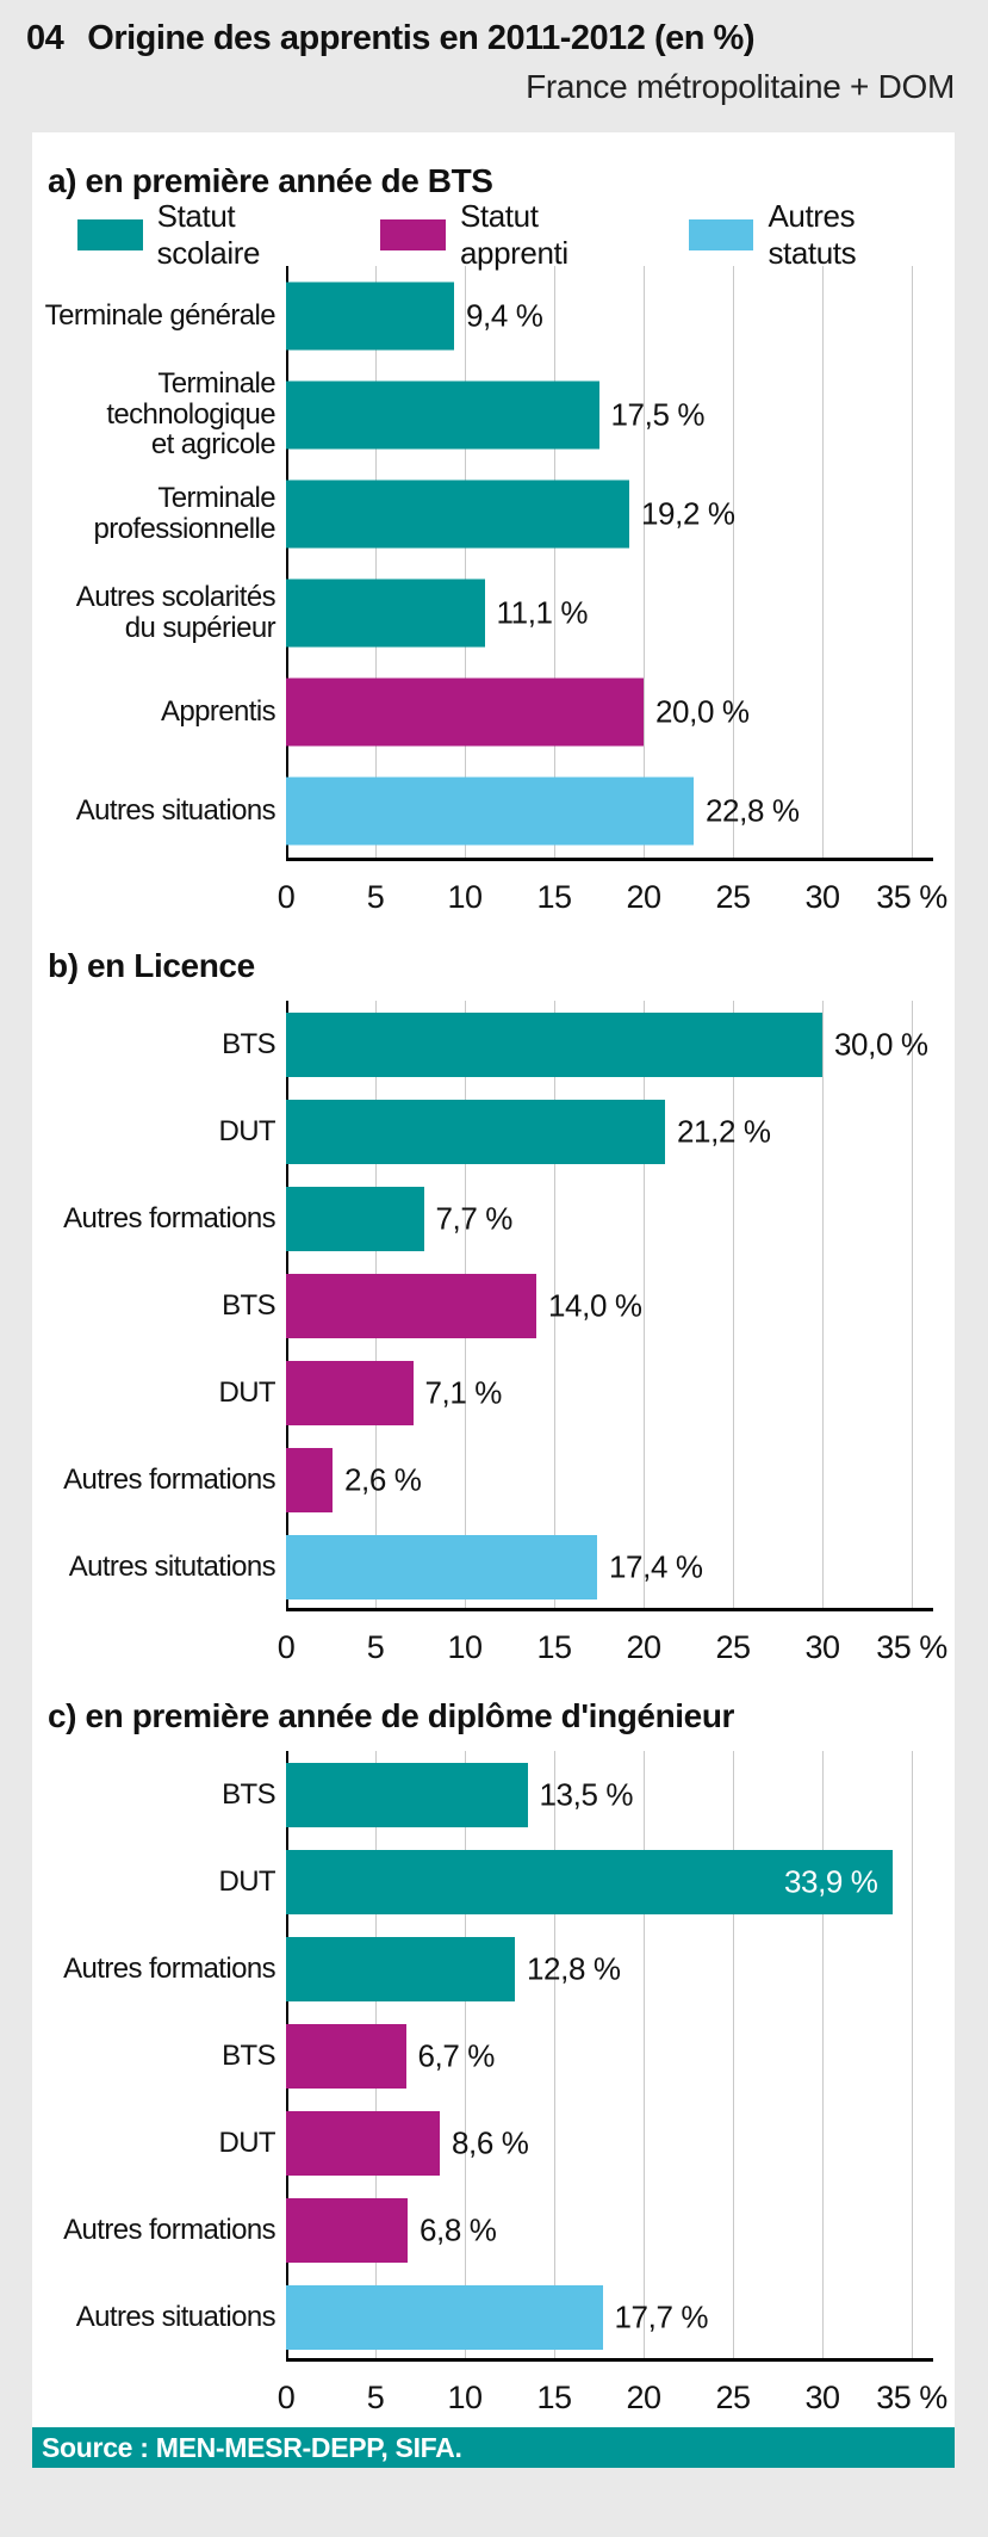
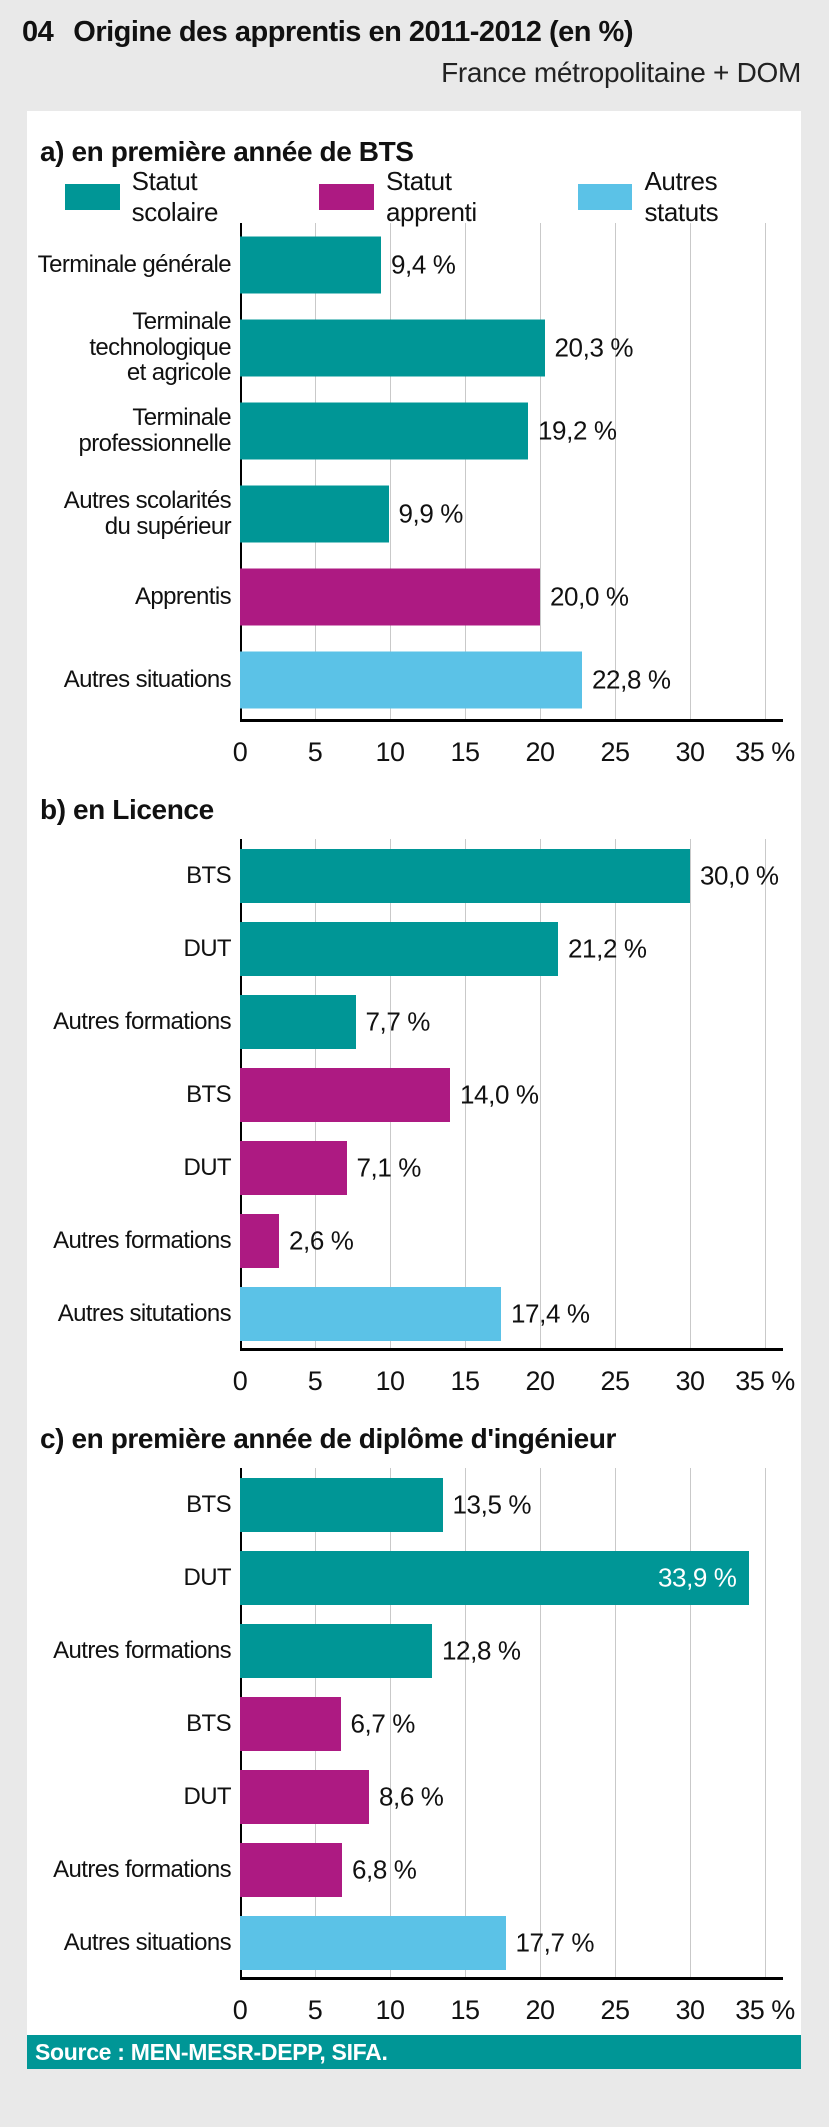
a) en première année de BTS/Terminale technologique et agricole: 17,5 -> 20,3
a) en première année de BTS/Autres scolarités du supérieur: 11,1 -> 9,9
